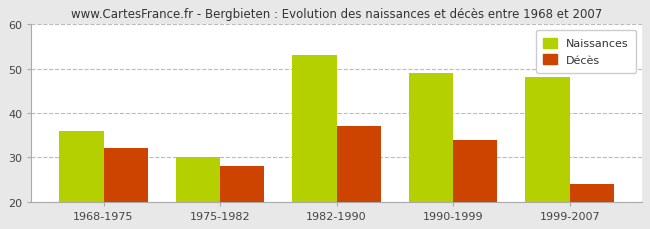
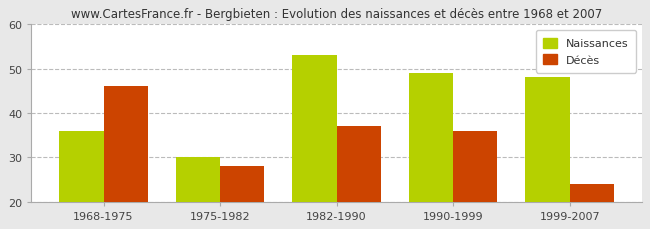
Décès/1968-1975: 32 -> 46
Décès/1990-1999: 34 -> 36
